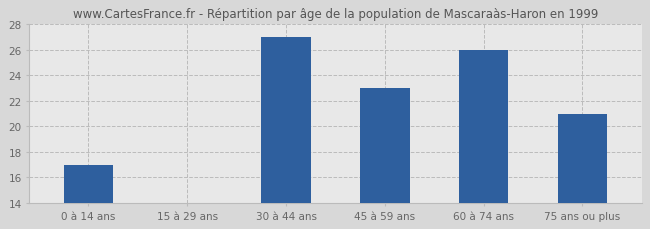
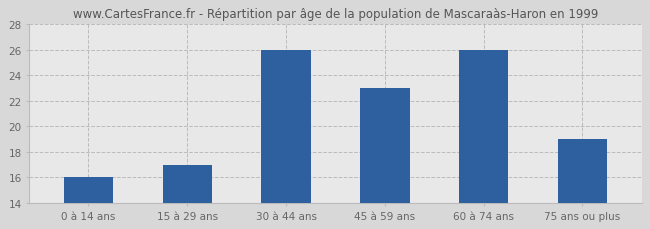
0 à 14 ans: 17 -> 16
15 à 29 ans: 14 -> 17
30 à 44 ans: 27 -> 26
75 ans ou plus: 21 -> 19
